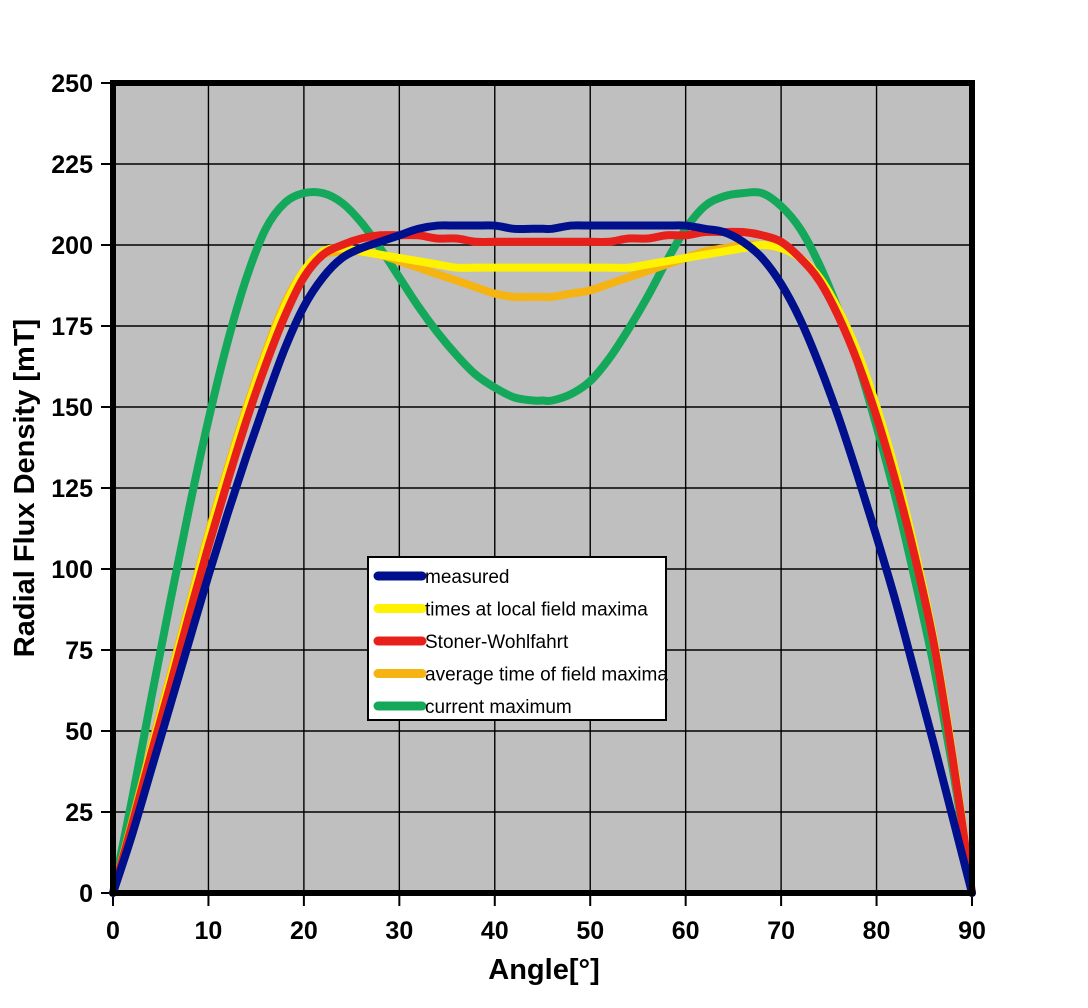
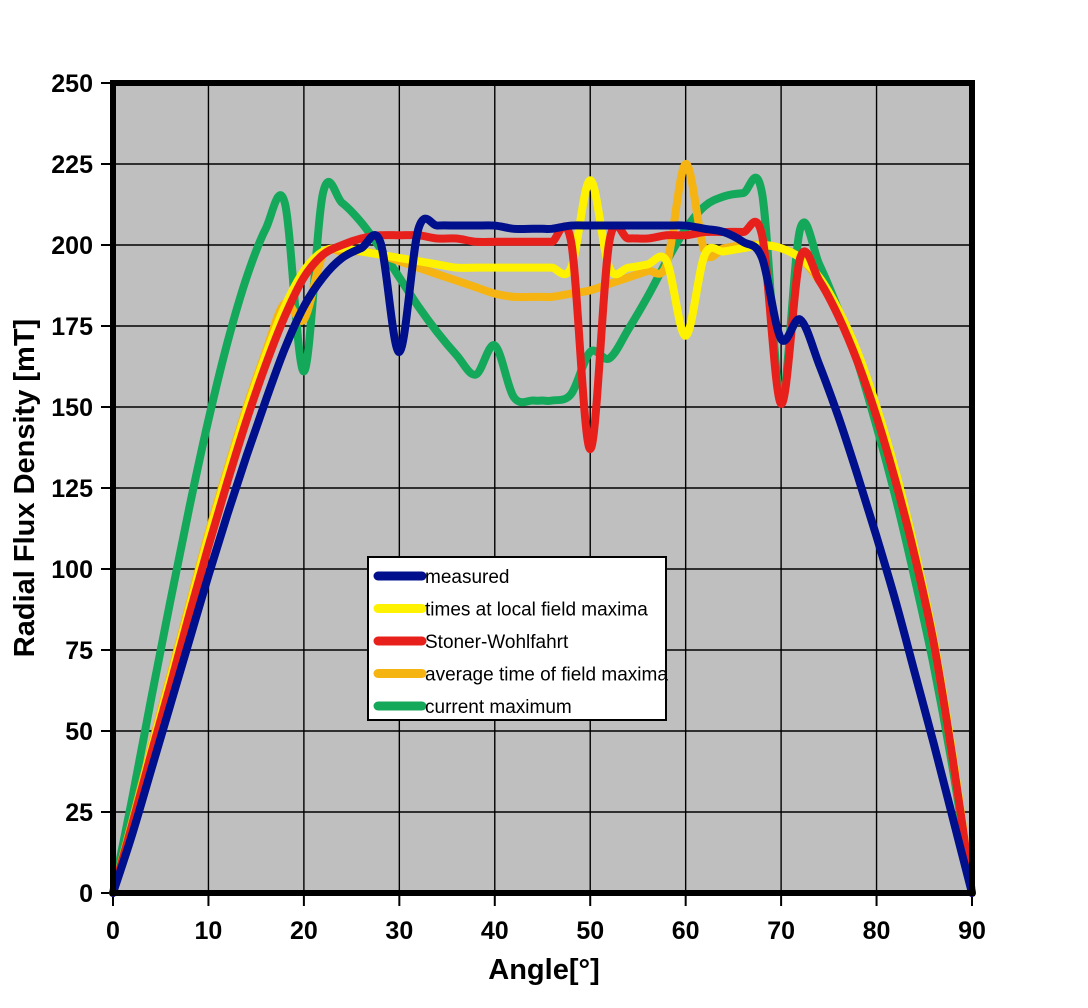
average time of field maxima/20: 192 -> 177
current maximum/20: 216 -> 161
measured/30: 203 -> 167
current maximum/40: 156 -> 169
times at local field maxima/50: 193 -> 220
Stoner-Wohlfahrt/50: 201 -> 137
current maximum/50: 158 -> 167
times at local field maxima/60: 196 -> 172
average time of field maxima/60: 196 -> 225
measured/70: 188 -> 171
Stoner-Wohlfahrt/70: 201 -> 151
current maximum/70: 212 -> 152
